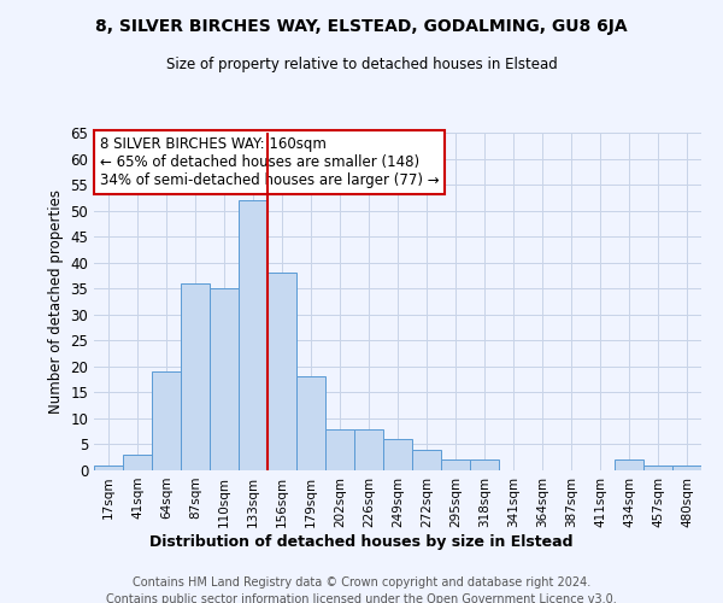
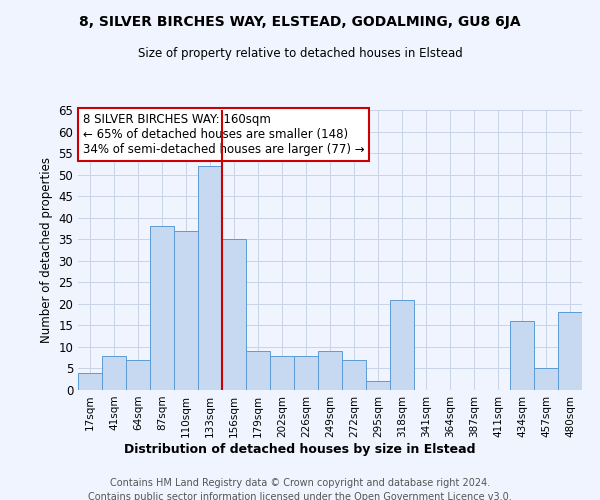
17sqm: 1 -> 4
41sqm: 3 -> 8
64sqm: 19 -> 7
87sqm: 36 -> 38
110sqm: 35 -> 37
156sqm: 38 -> 35
179sqm: 18 -> 9
249sqm: 6 -> 9
272sqm: 4 -> 7
318sqm: 2 -> 21
434sqm: 2 -> 16
457sqm: 1 -> 5
480sqm: 1 -> 18
